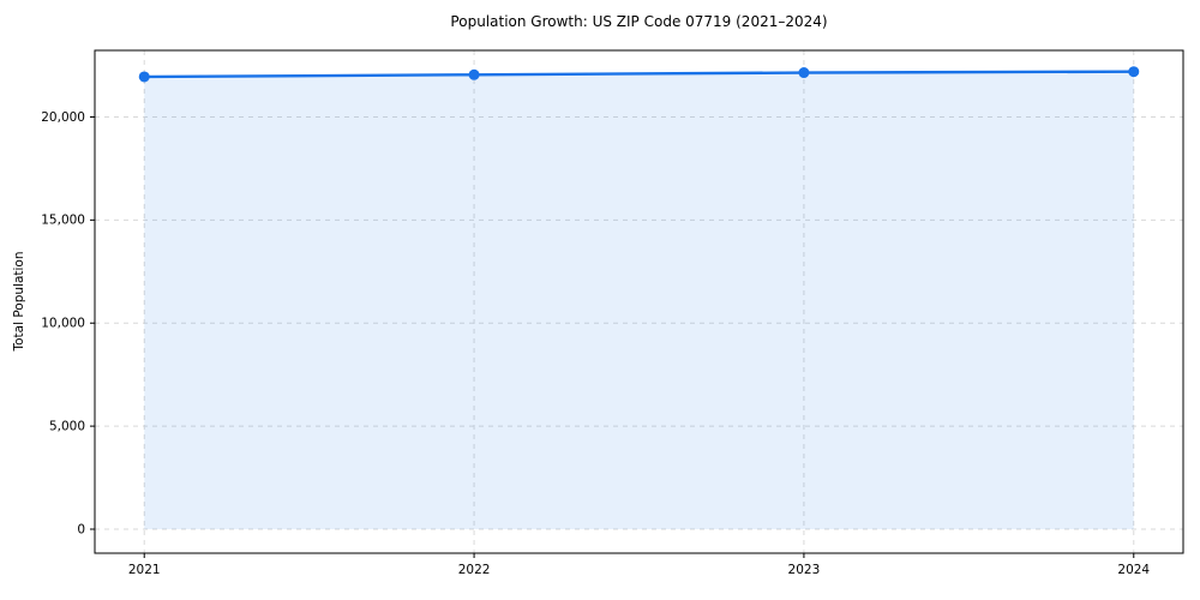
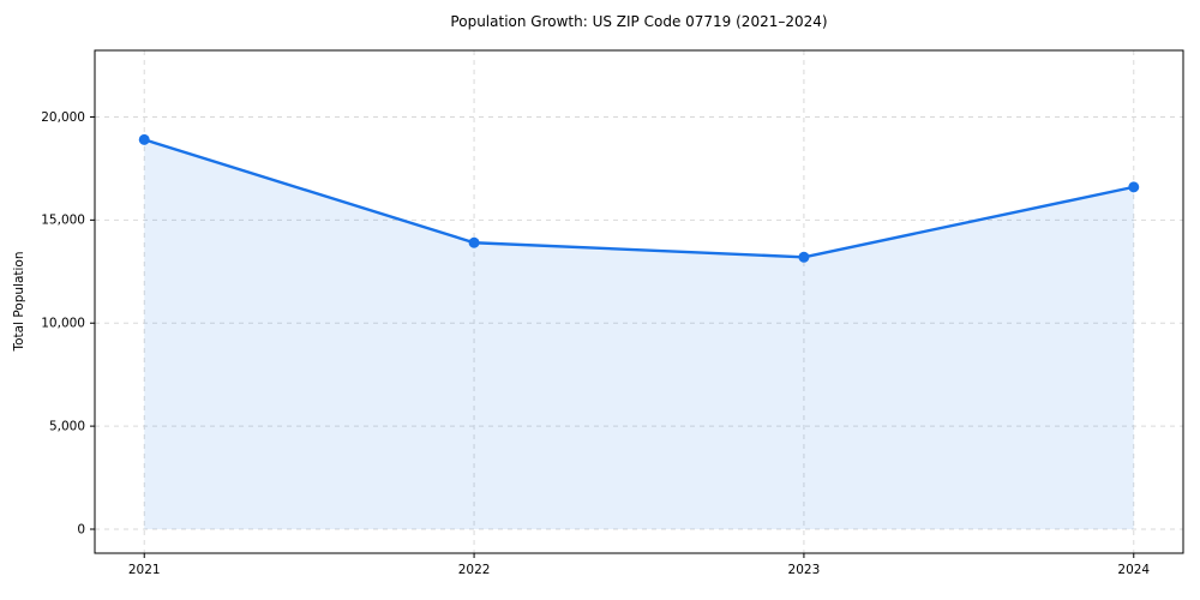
2021: 22000 -> 18900
2022: 22000 -> 13900
2023: 22200 -> 13200
2024: 22200 -> 16600
